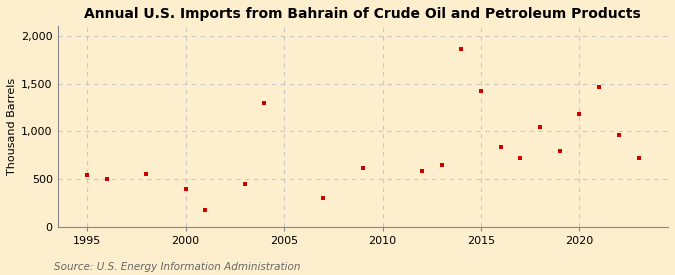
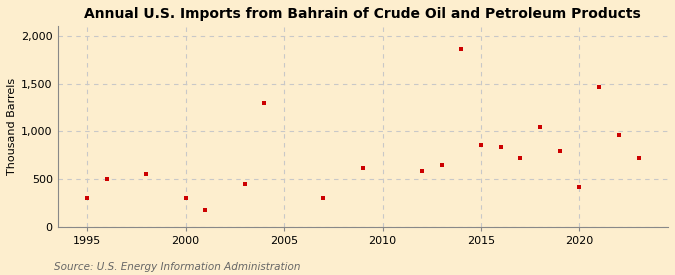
1995: 540 -> 300
2000: 400 -> 300
2015: 1,420 -> 860
2020: 1,180 -> 420
